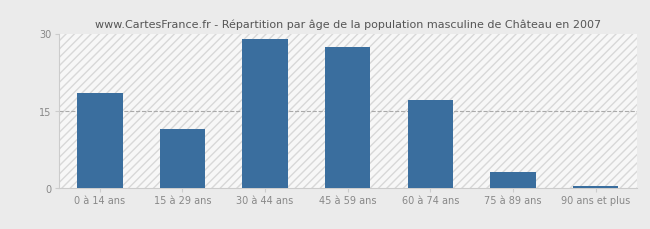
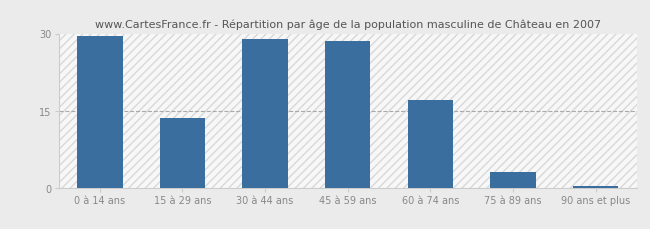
0 à 14 ans: 18.4 -> 29.5
15 à 29 ans: 11.4 -> 13.5
45 à 59 ans: 27.4 -> 28.5
